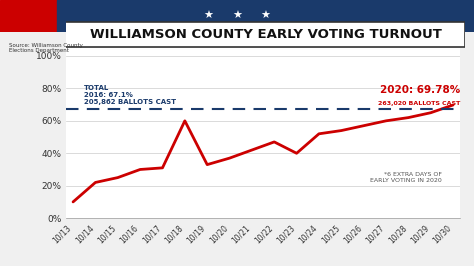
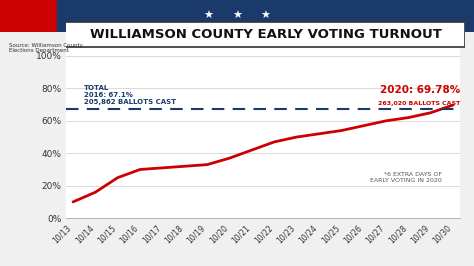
10/14: 22% -> 16%
10/18: 60% -> 32%
10/23: 40% -> 50%
